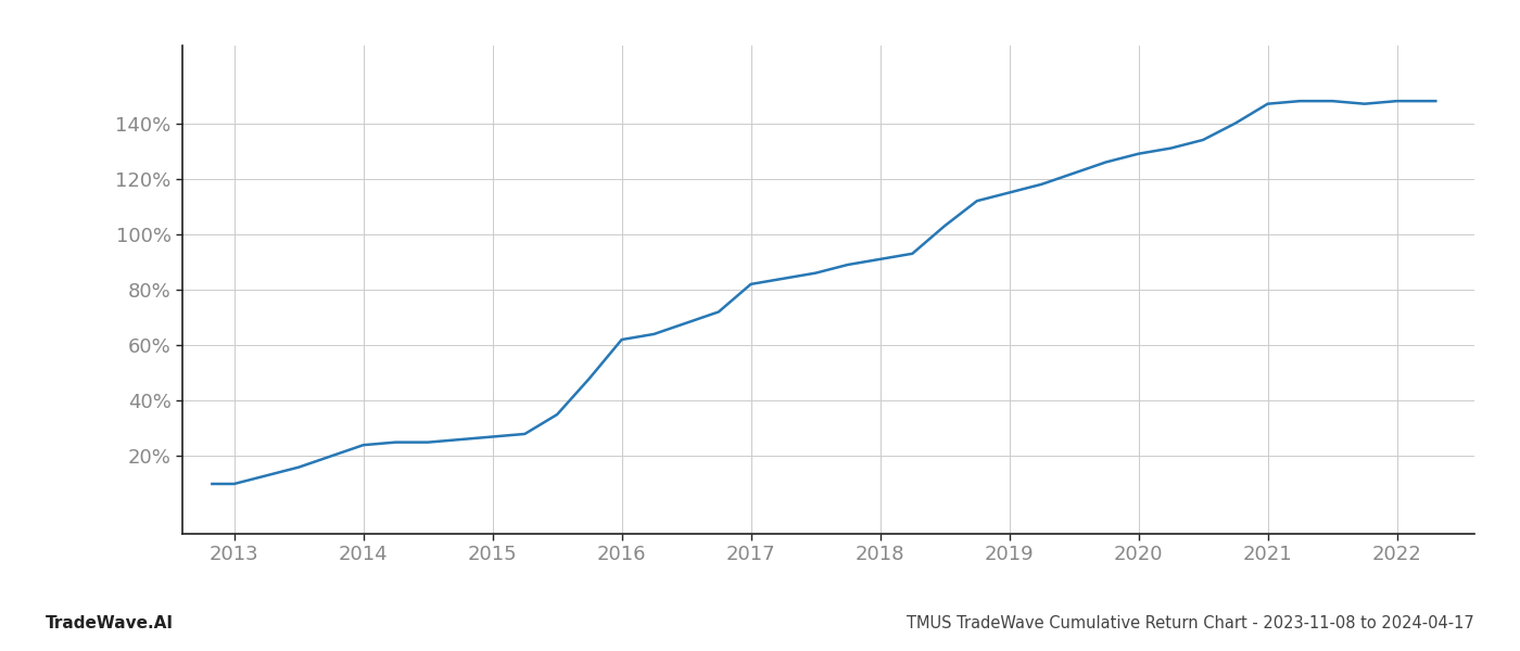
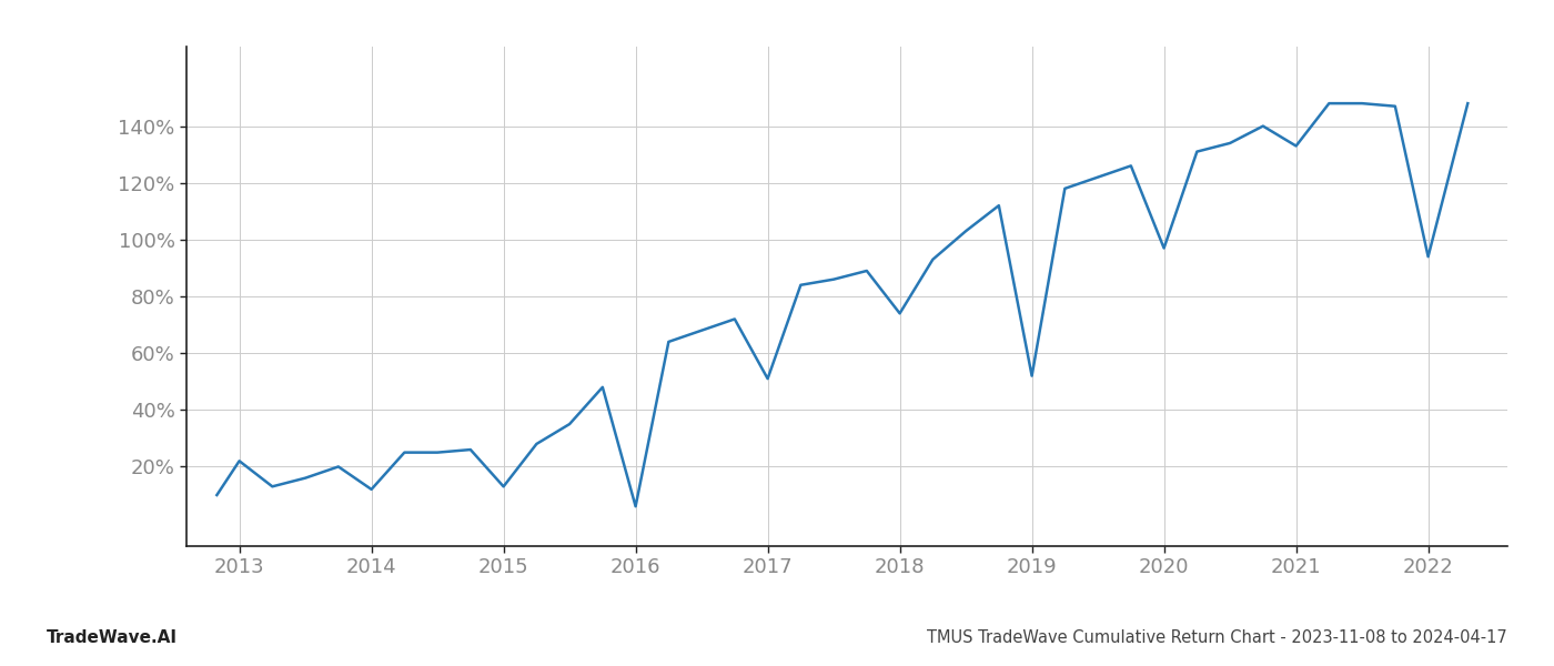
2013: 10% -> 22%
2014: 24% -> 12%
2015: 27% -> 13%
2016: 62% -> 6%
2017: 82% -> 51%
2018: 91% -> 74%
2019: 115% -> 52%
2020: 129% -> 97%
2021: 147% -> 133%
2022: 148% -> 94%
